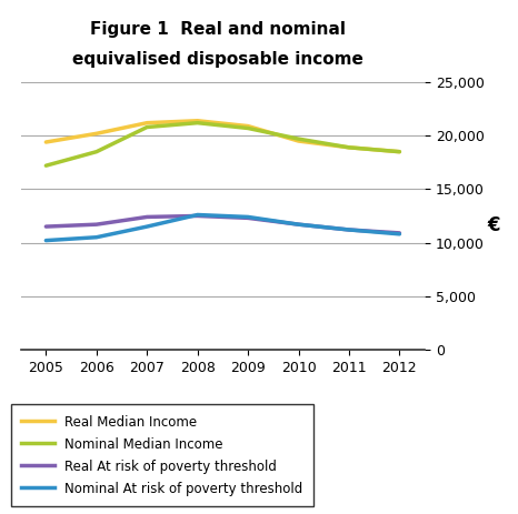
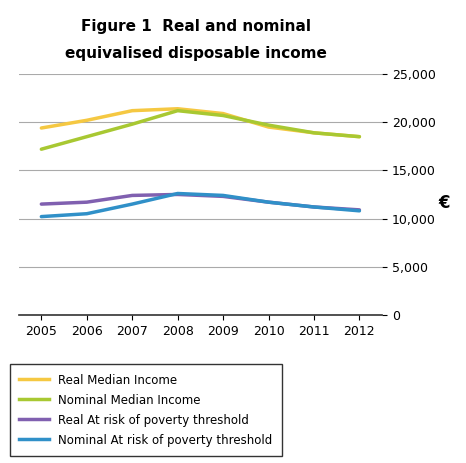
Nominal Median Income/2007: 20,800 -> 19,800
